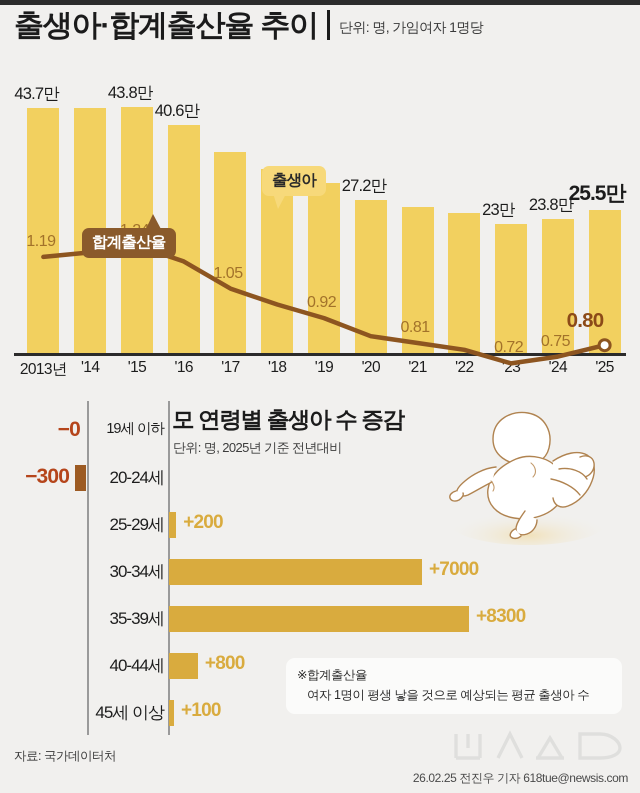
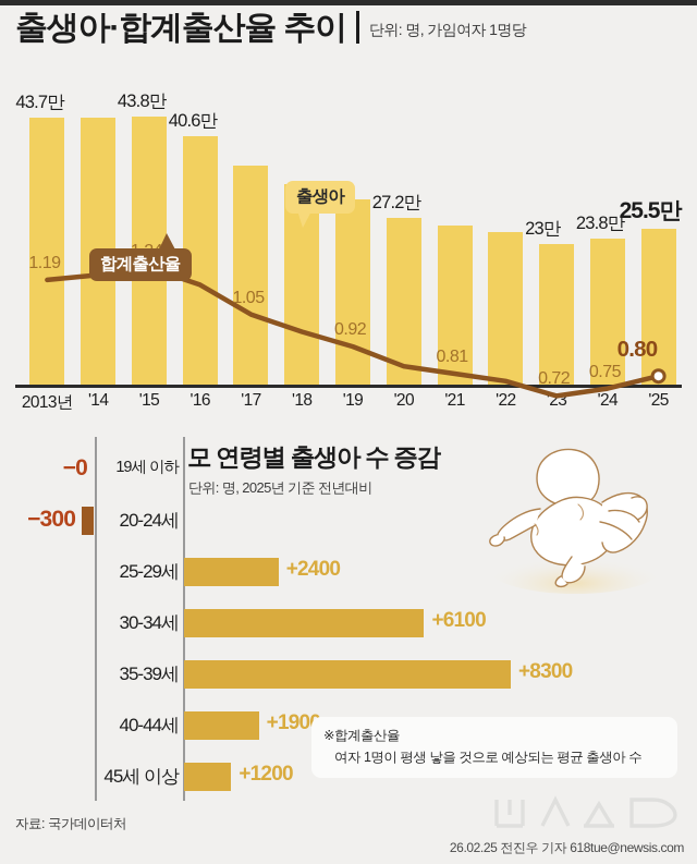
모 연령별 출생아 수 증감/25-29세: +200 -> +2400
모 연령별 출생아 수 증감/30-34세: +7000 -> +6100
모 연령별 출생아 수 증감/40-44세: +800 -> +1900
모 연령별 출생아 수 증감/45세 이상: +100 -> +1200
